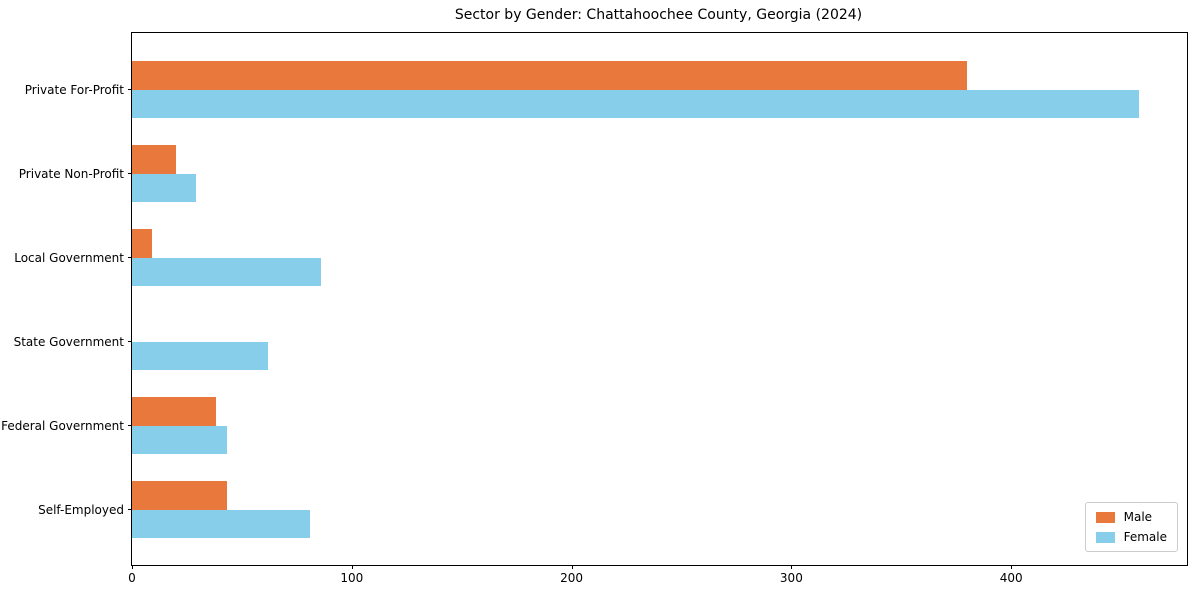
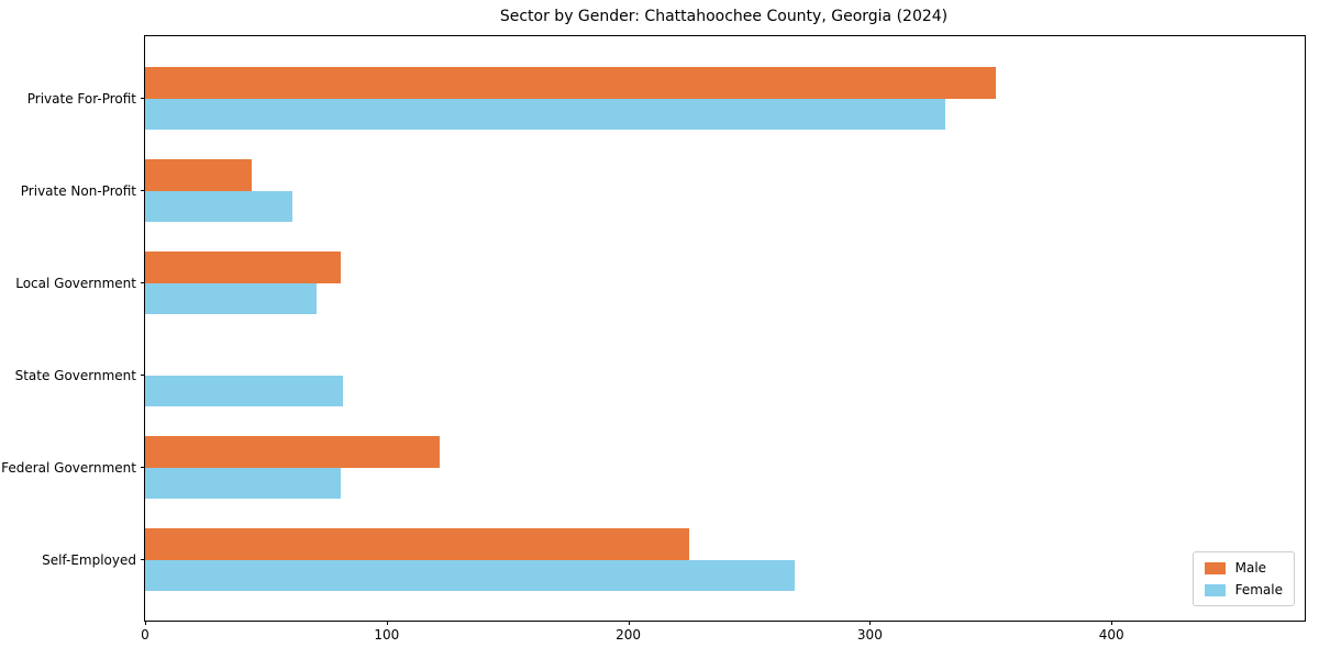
Male/Private For-Profit: 380 -> 352
Female/Private For-Profit: 458 -> 331
Male/Private Non-Profit: 20 -> 44
Female/Private Non-Profit: 29 -> 61
Male/Local Government: 9 -> 81
Female/Local Government: 86 -> 71
Female/State Government: 62 -> 82
Male/Federal Government: 38 -> 122
Female/Federal Government: 43 -> 81
Male/Self-Employed: 43 -> 225
Female/Self-Employed: 81 -> 269
